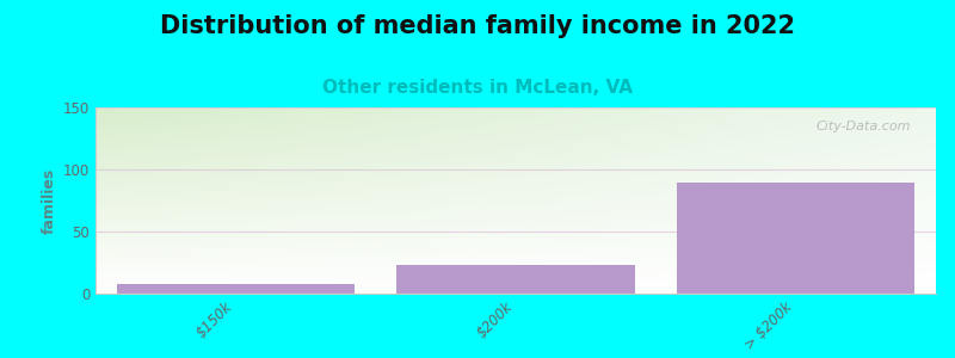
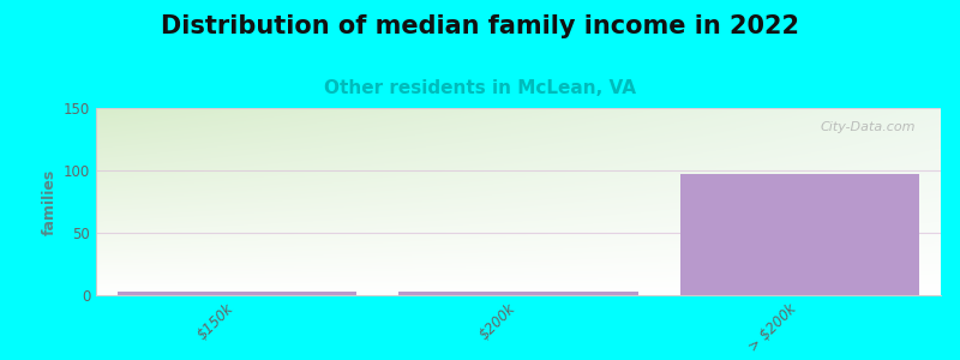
$150k: 8 -> 3
$200k: 23 -> 3
> $200k: 89 -> 97
